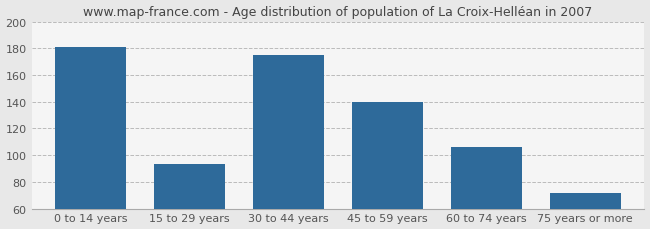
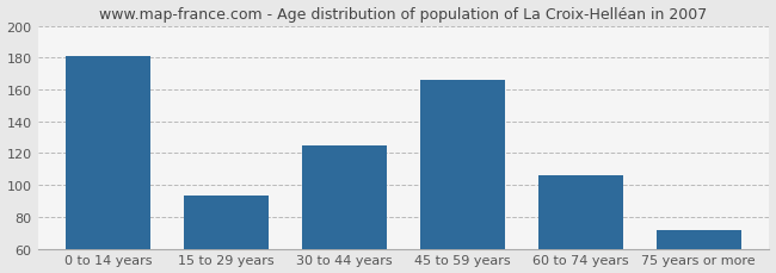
30 to 44 years: 175 -> 125
45 to 59 years: 140 -> 166
